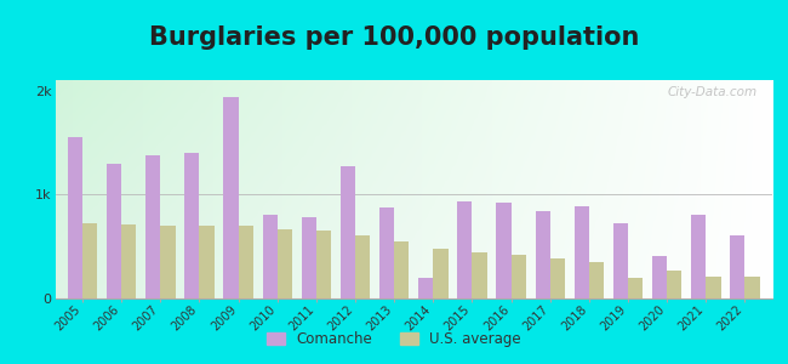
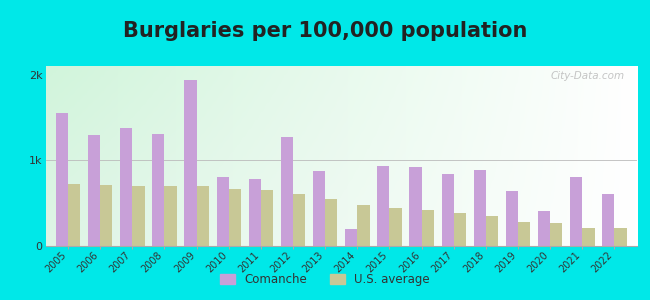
Comanche/2008: 1.40k -> 1.31k
Comanche/2019: 0.72k -> 0.64k
U.S. average/2019: 0.20k -> 0.28k
